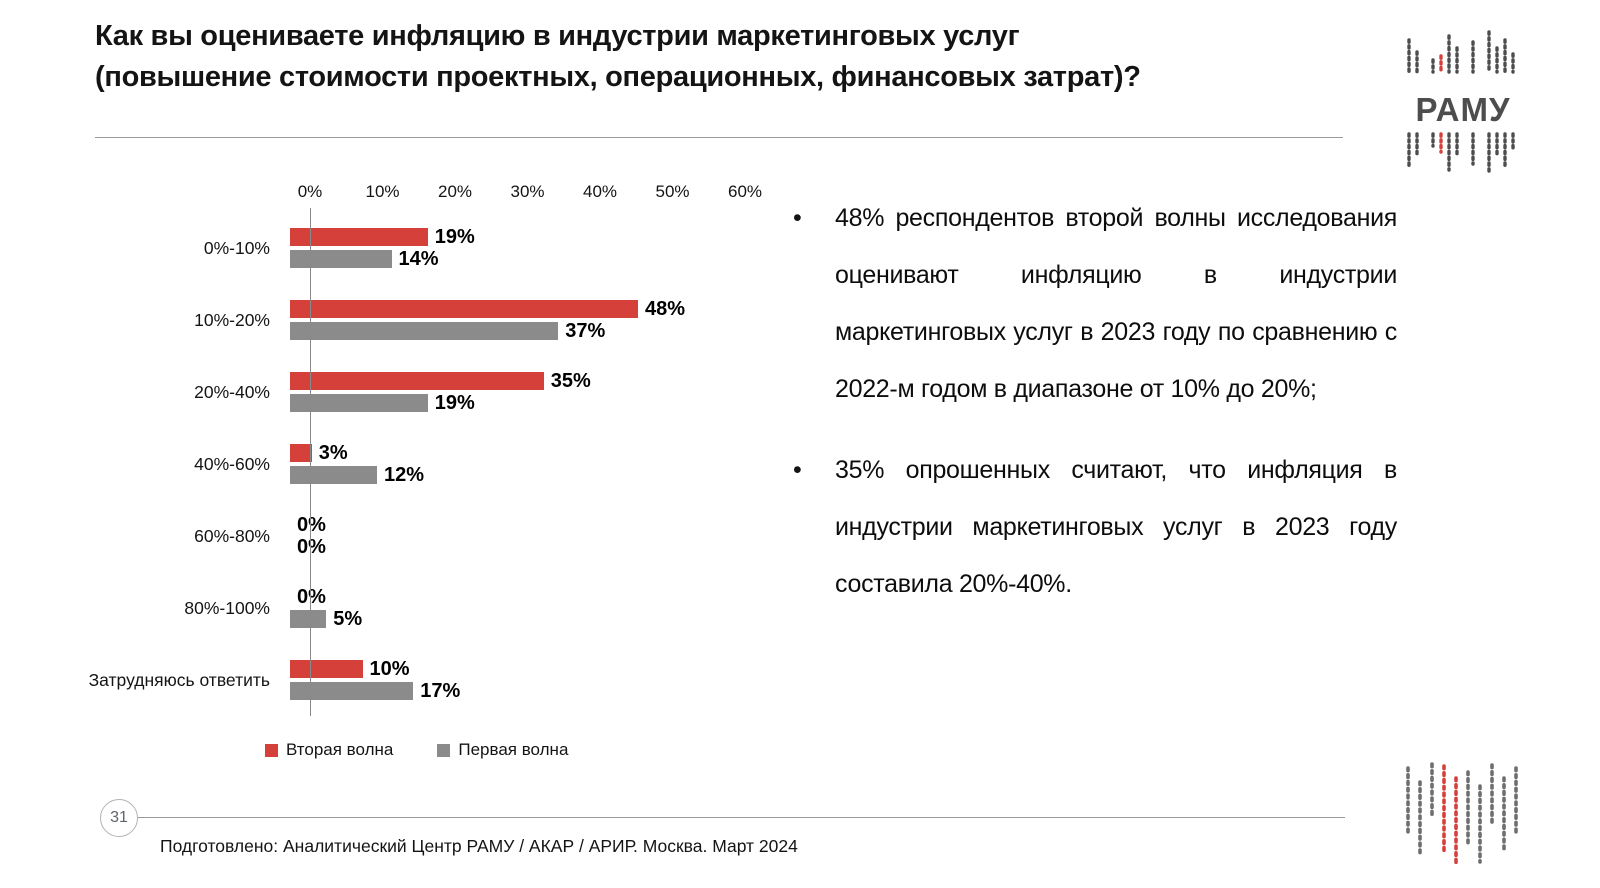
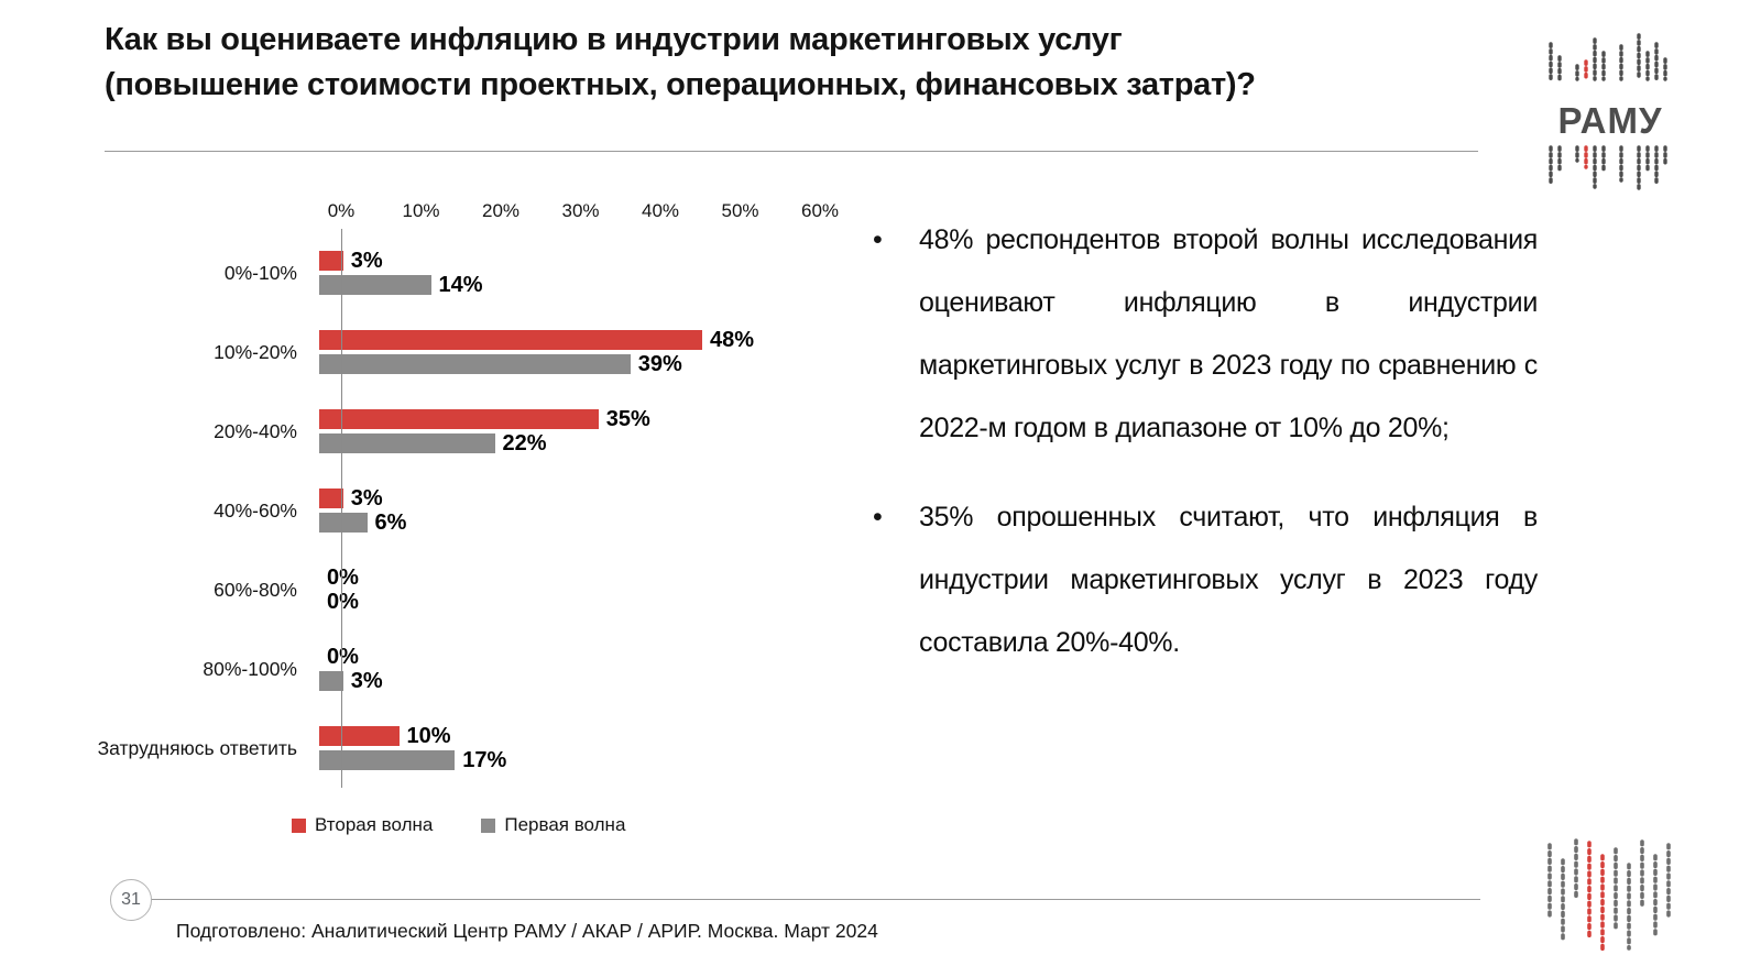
Вторая волна/0%-10%: 19% -> 3%
Первая волна/10%-20%: 37% -> 39%
Первая волна/20%-40%: 19% -> 22%
Первая волна/40%-60%: 12% -> 6%
Первая волна/80%-100%: 5% -> 3%
